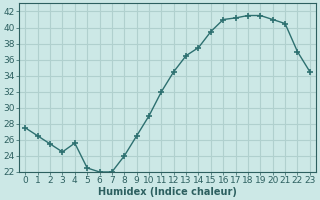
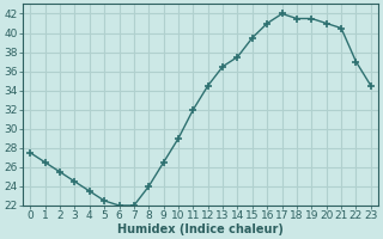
4: 25.6 -> 23.5
17: 41.2 -> 42.0
